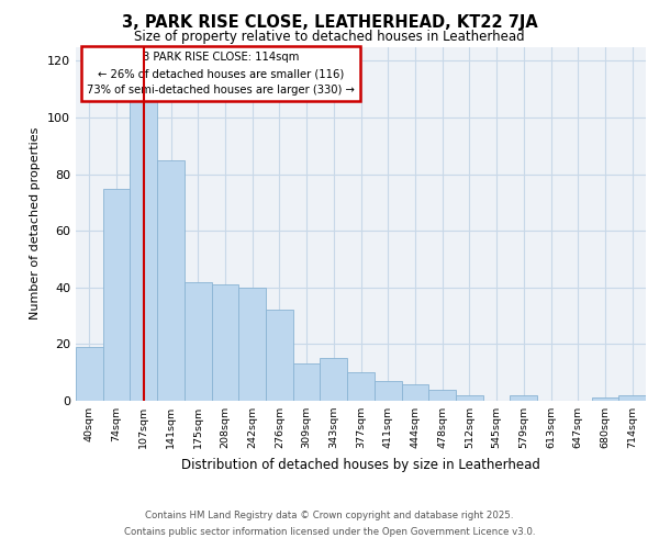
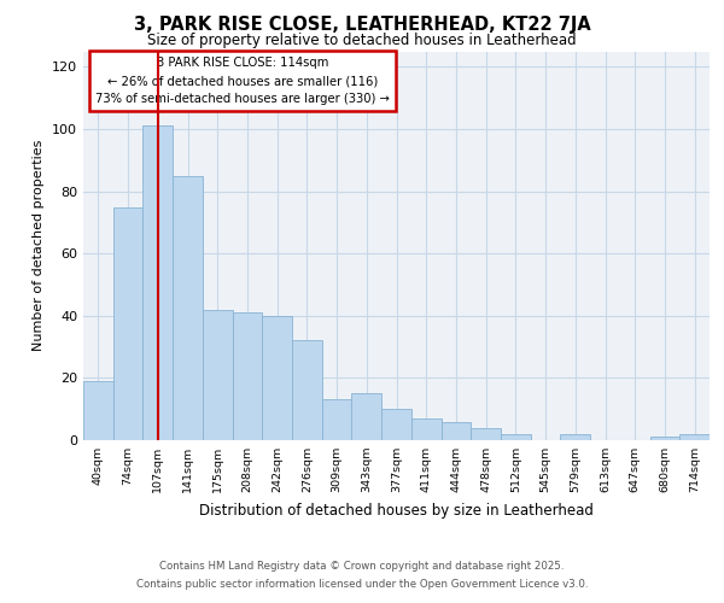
107sqm: 106 -> 101
